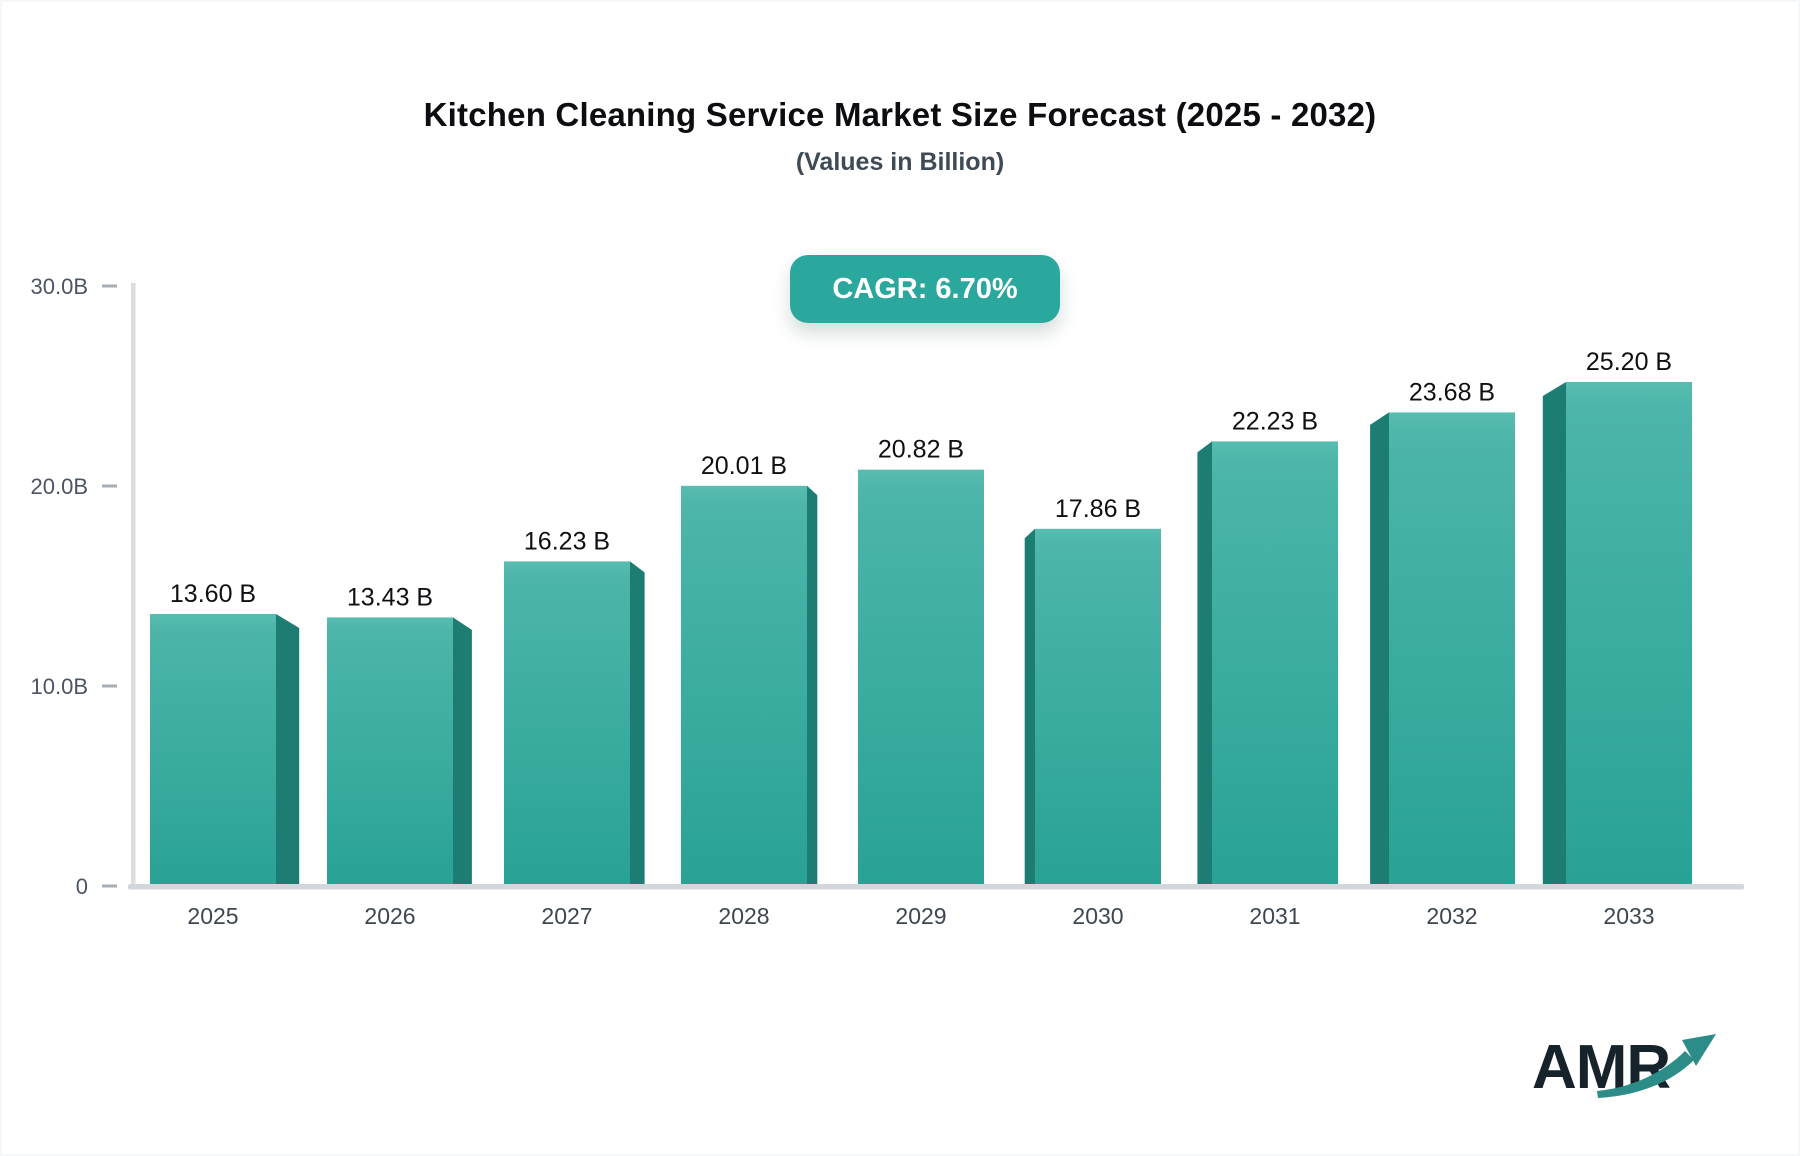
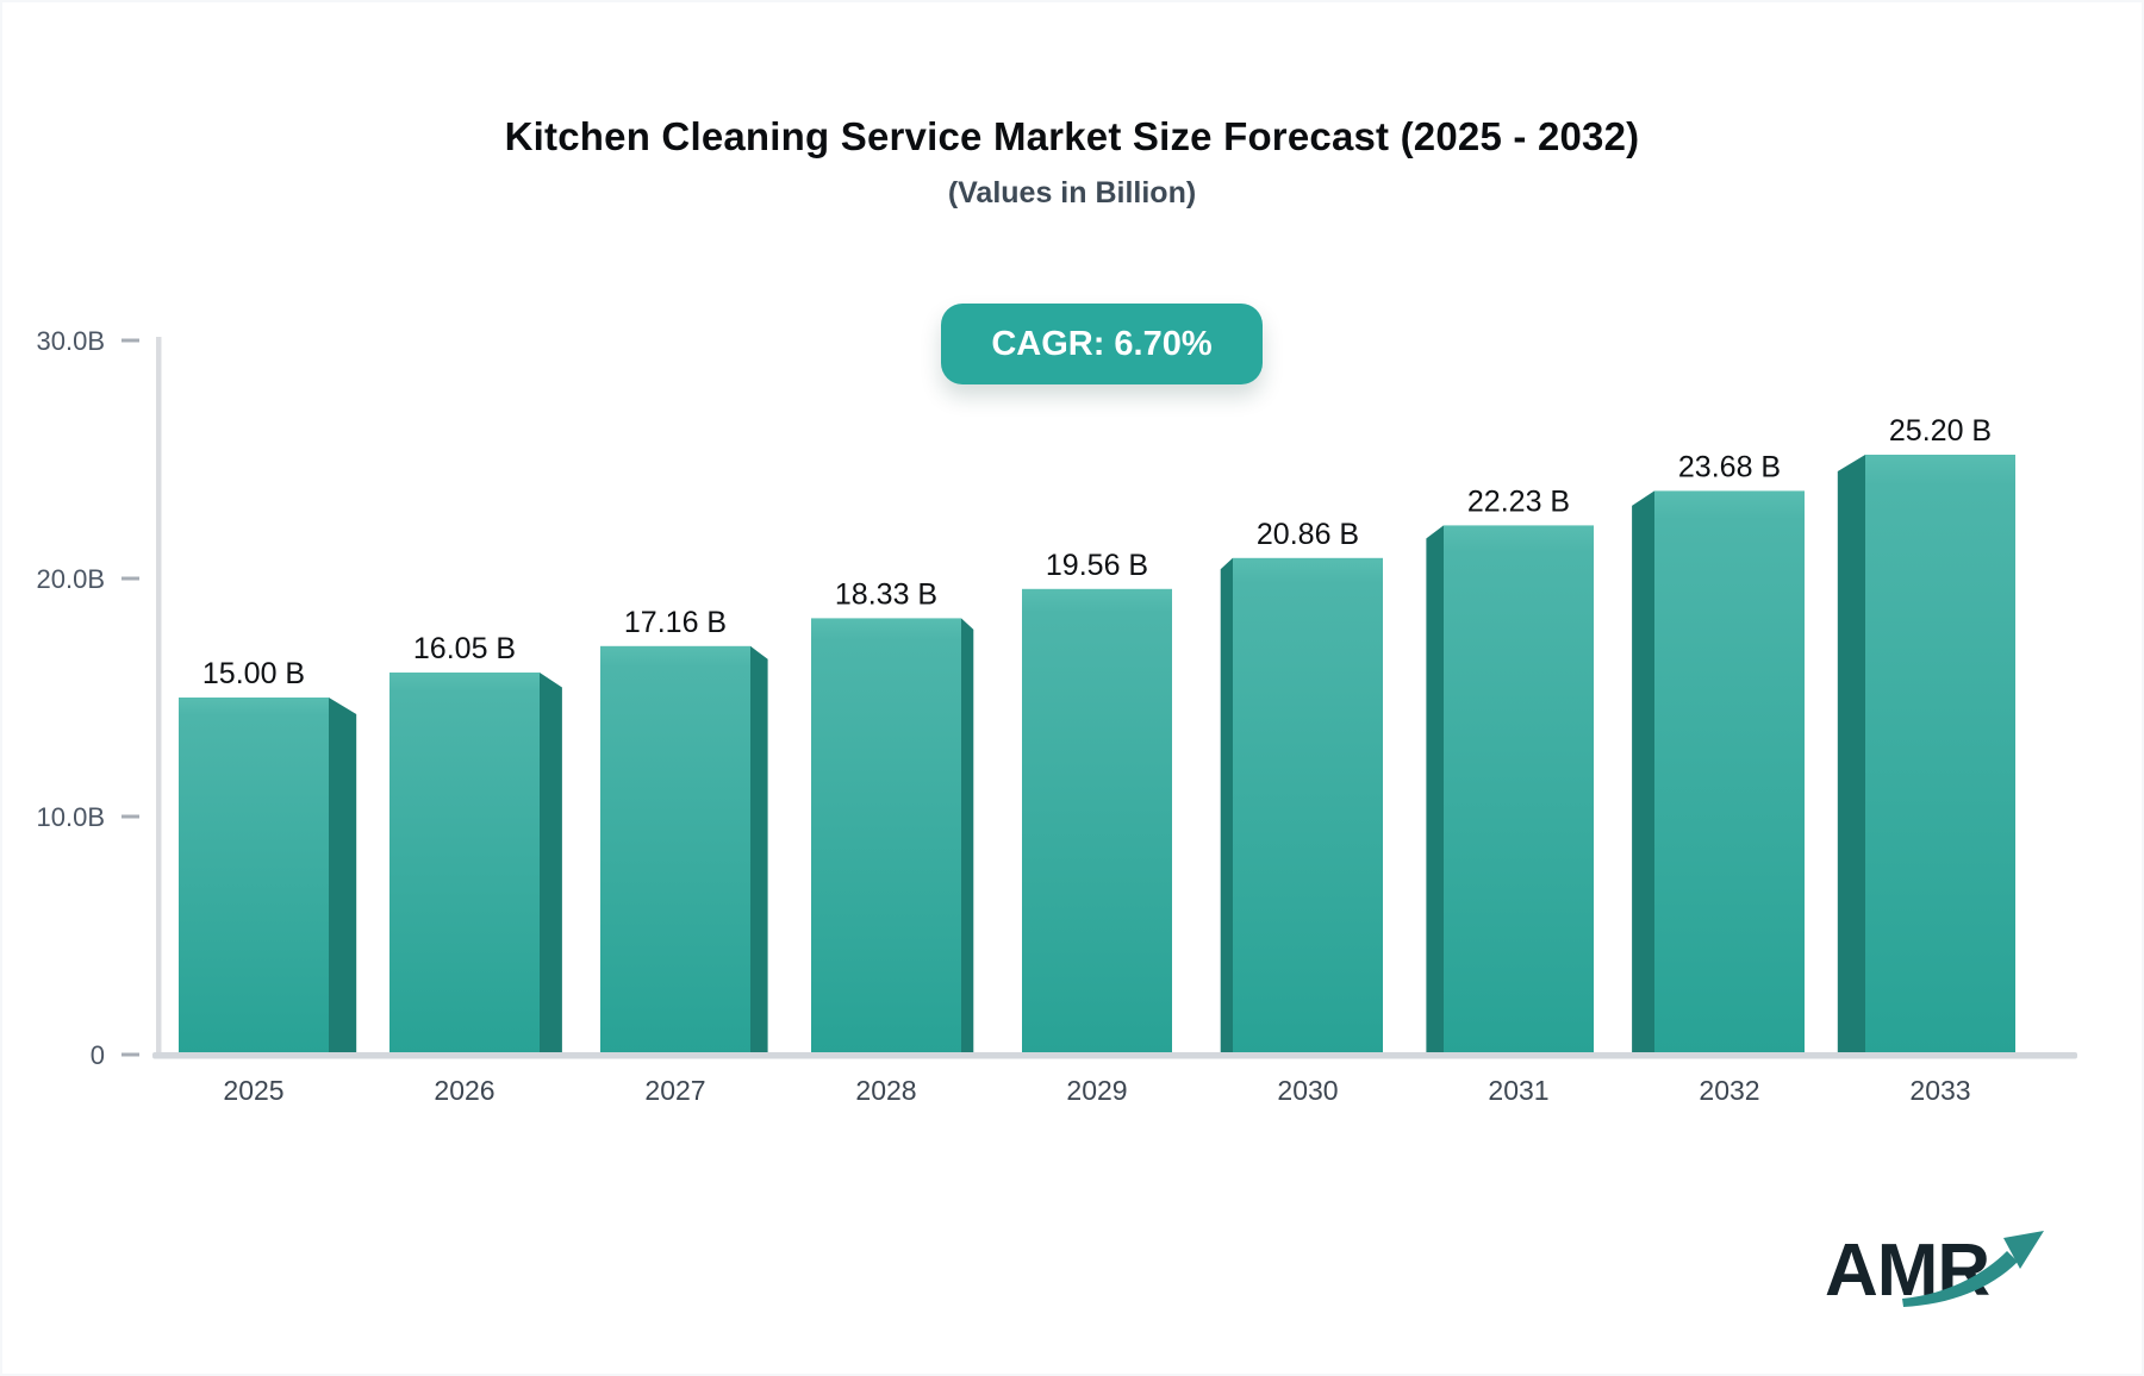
2025: 13.60 -> 15.00
2026: 13.43 -> 16.05
2027: 16.23 -> 17.16
2028: 20.01 -> 18.33
2029: 20.82 -> 19.56
2030: 17.86 -> 20.86
